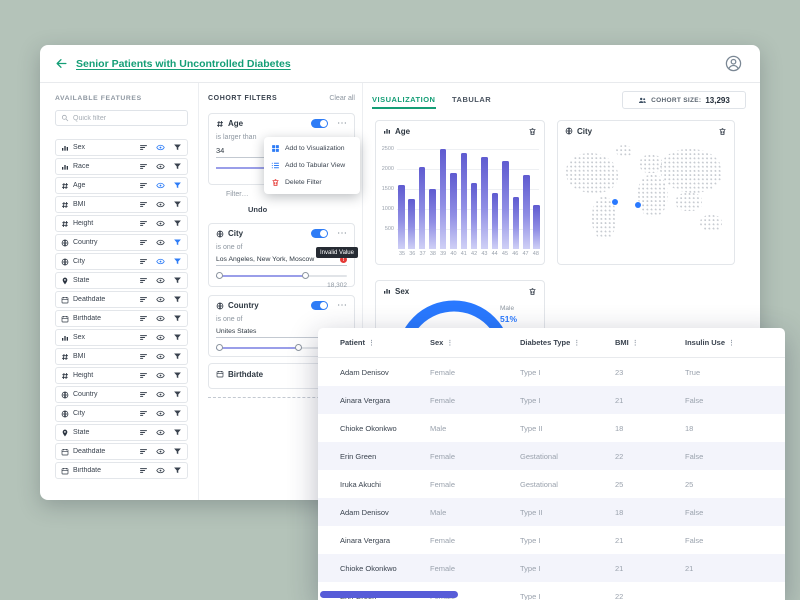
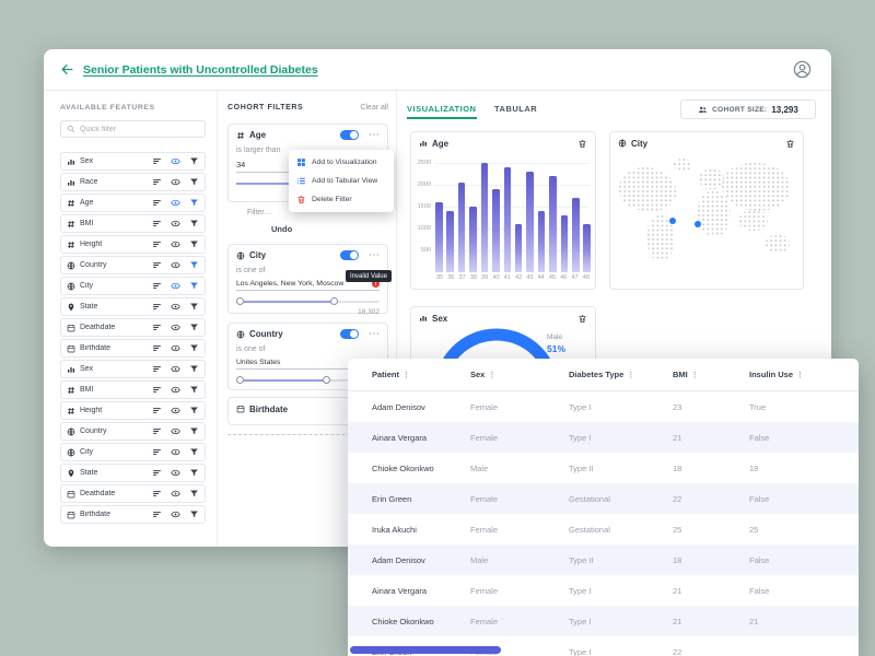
36: 1200 -> 1400
42: 1600 -> 1100
47: 1800 -> 1700
